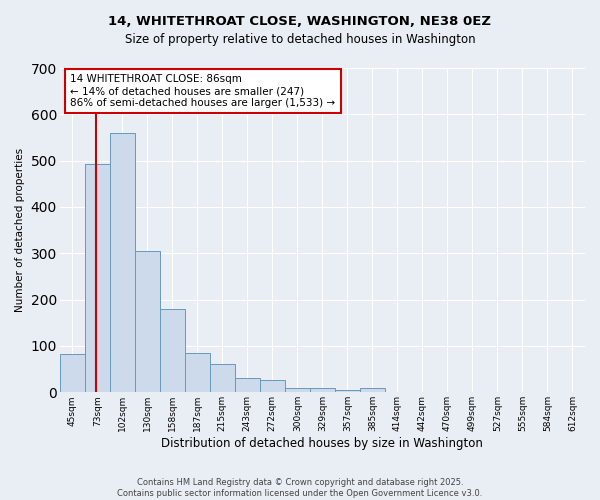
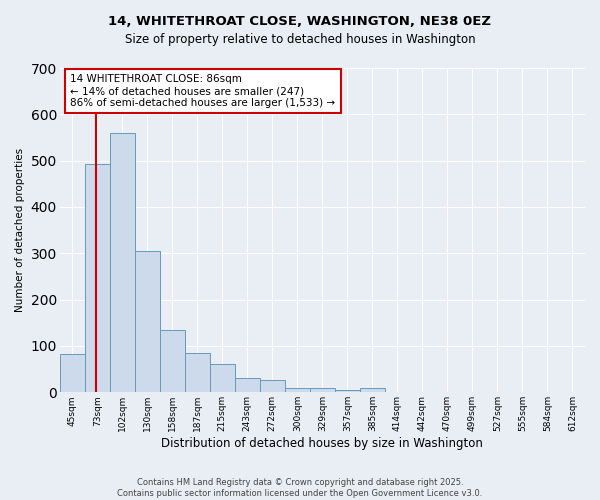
158sqm: 180 -> 135
